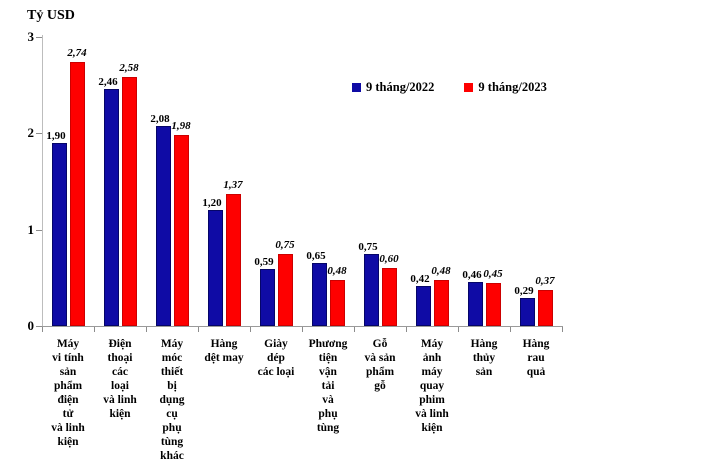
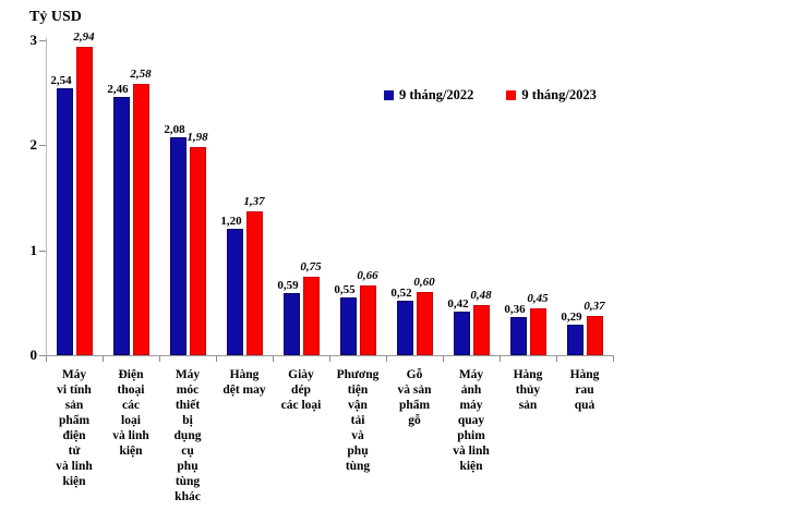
9 tháng/2022/Máy vi tính sản phẩm điện tử và linh kiện: 1,90 -> 2,54
9 tháng/2023/Máy vi tính sản phẩm điện tử và linh kiện: 2,74 -> 2,94
9 tháng/2022/Phương tiện vận tải và phụ tùng: 0,65 -> 0,55
9 tháng/2023/Phương tiện vận tải và phụ tùng: 0,48 -> 0,66
9 tháng/2022/Gỗ và sản phẩm gỗ: 0,75 -> 0,52
9 tháng/2022/Hàng thủy sản: 0,46 -> 0,36
